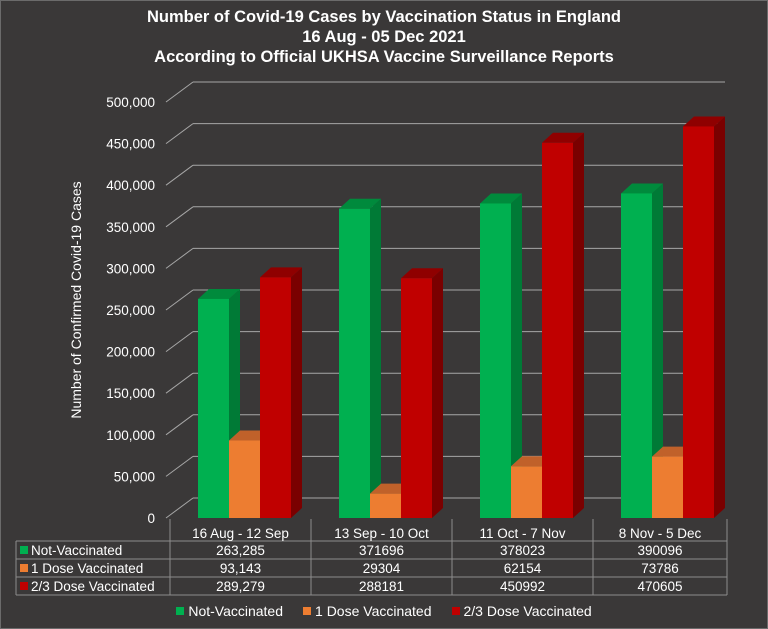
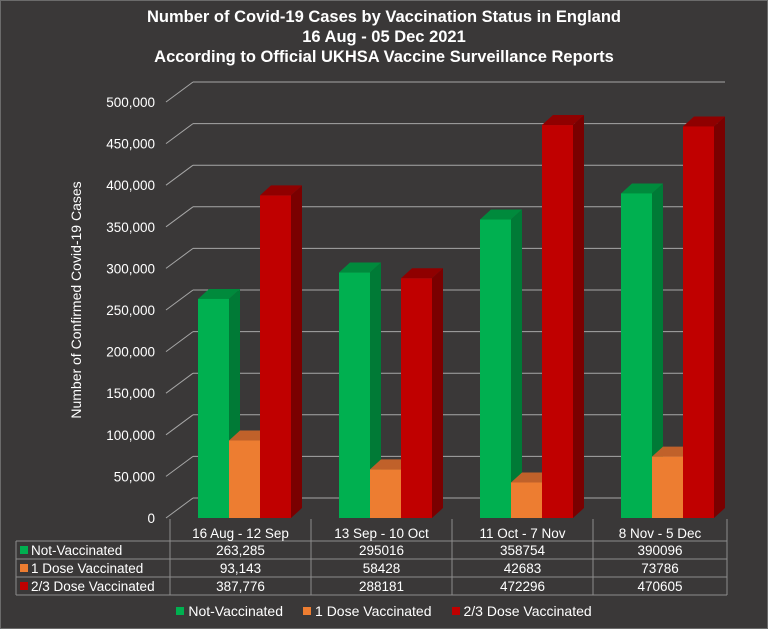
2/3 Dose Vaccinated/16 Aug - 12 Sep: 289,279 -> 387,776
Not-Vaccinated/13 Sep - 10 Oct: 371696 -> 295016
1 Dose Vaccinated/13 Sep - 10 Oct: 29304 -> 58428
Not-Vaccinated/11 Oct - 7 Nov: 378023 -> 358754
1 Dose Vaccinated/11 Oct - 7 Nov: 62154 -> 42683
2/3 Dose Vaccinated/11 Oct - 7 Nov: 450992 -> 472296
